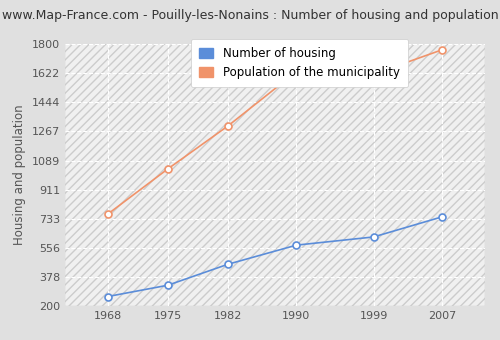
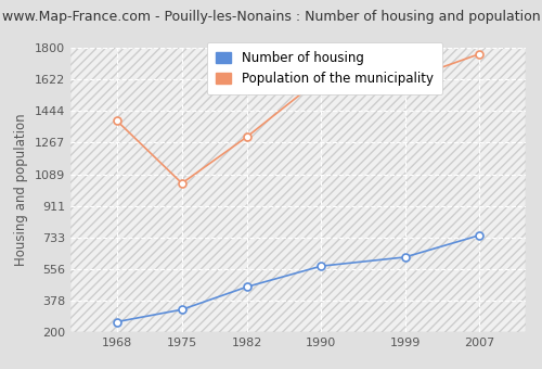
Population of the municipality/1968: 760 -> 1390
